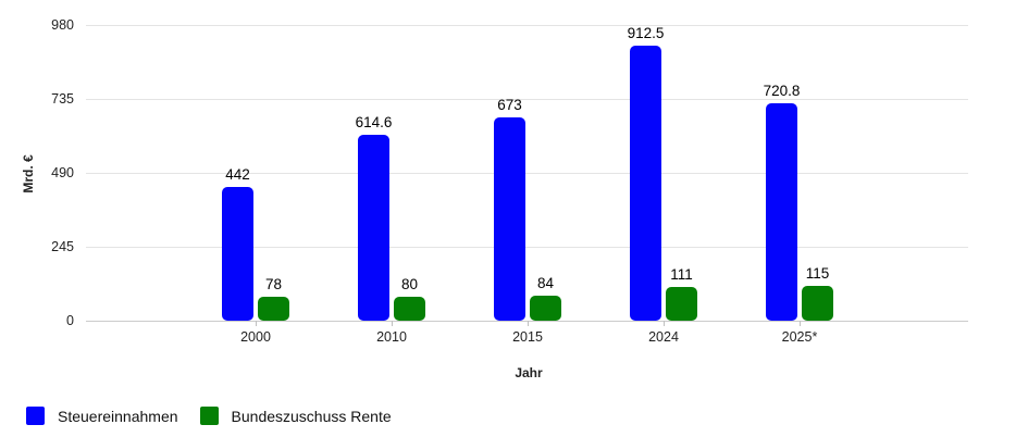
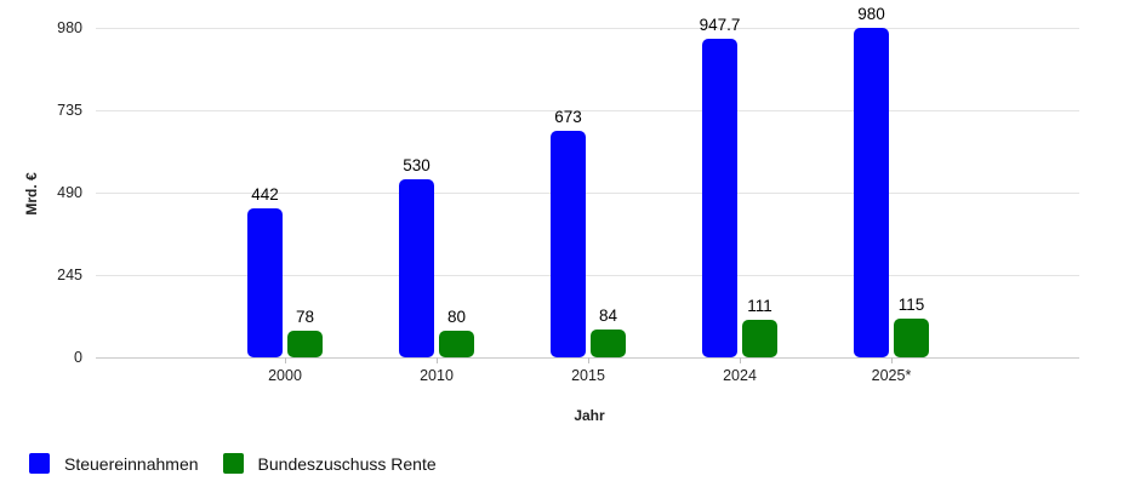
Steuereinnahmen/2010: 614.6 -> 530
Steuereinnahmen/2024: 912.5 -> 947.7
Steuereinnahmen/2025*: 720.8 -> 980
